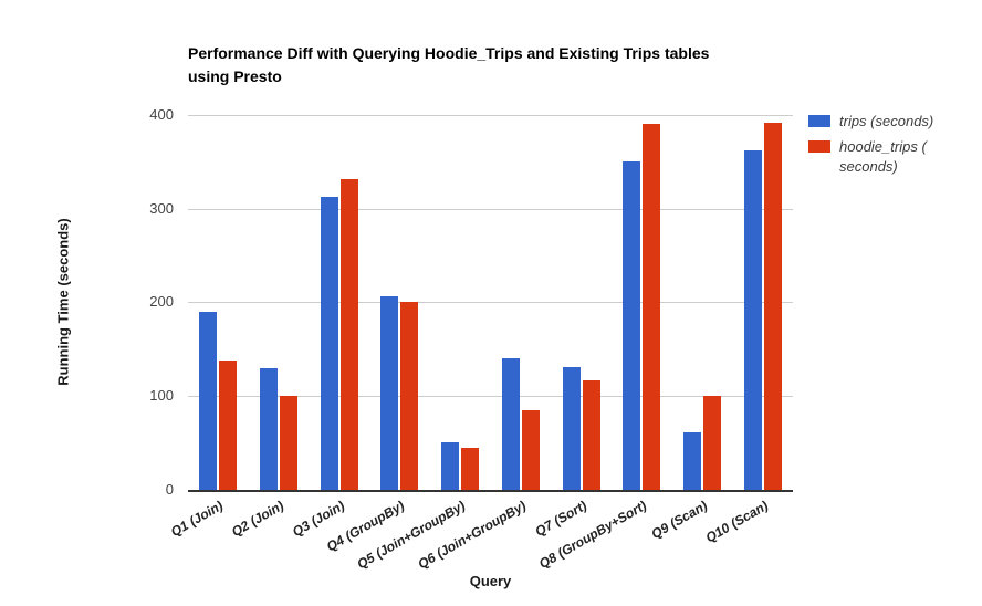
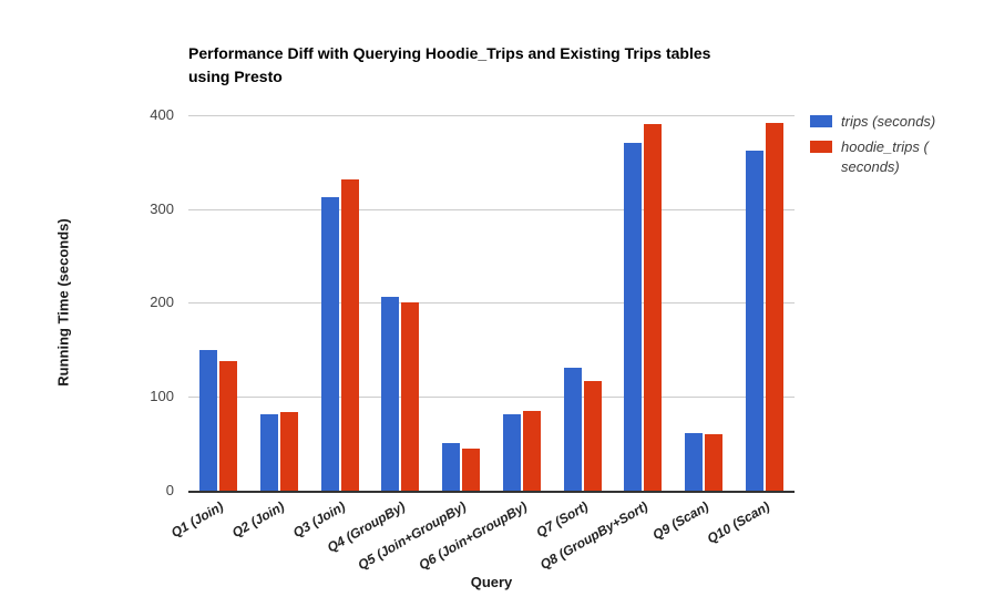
trips (seconds)/Q1 (Join): 190 -> 150
trips (seconds)/Q2 (Join): 130 -> 80
hoodie_trips (seconds)/Q2 (Join): 100 -> 80
trips (seconds)/Q6 (Join+GroupBy): 140 -> 80
trips (seconds)/Q8 (GroupBy+Sort): 350 -> 370
hoodie_trips (seconds)/Q9 (Scan): 100 -> 60
